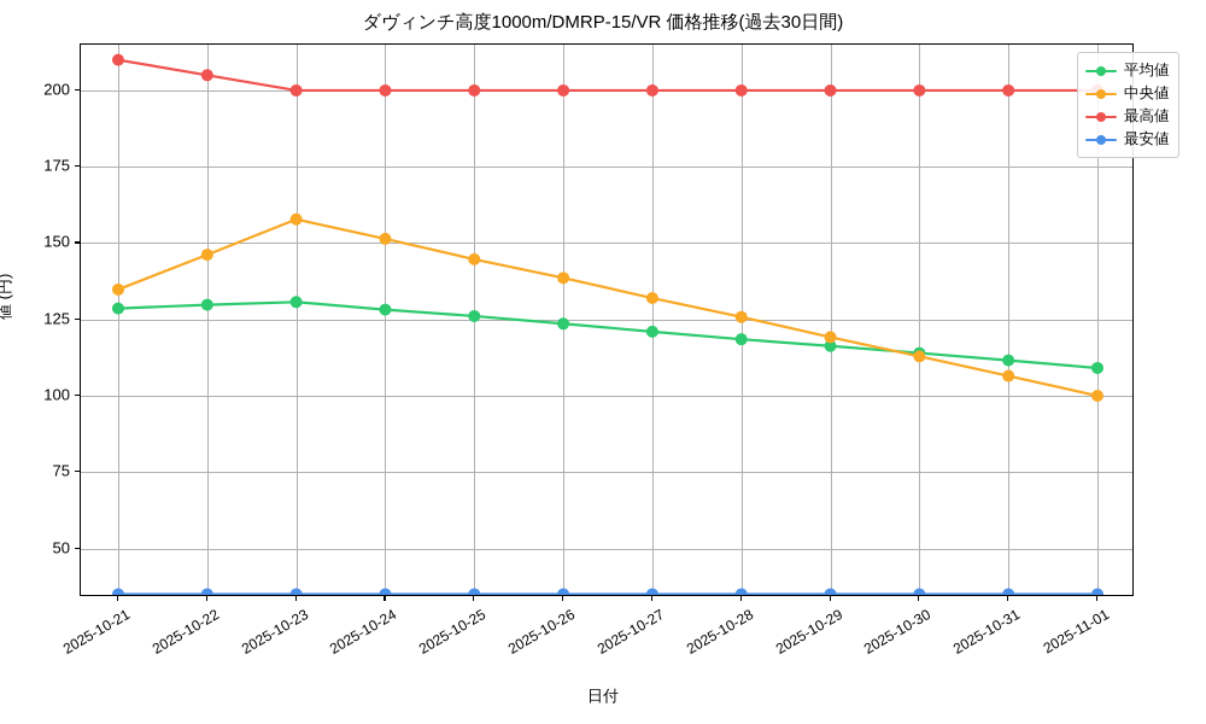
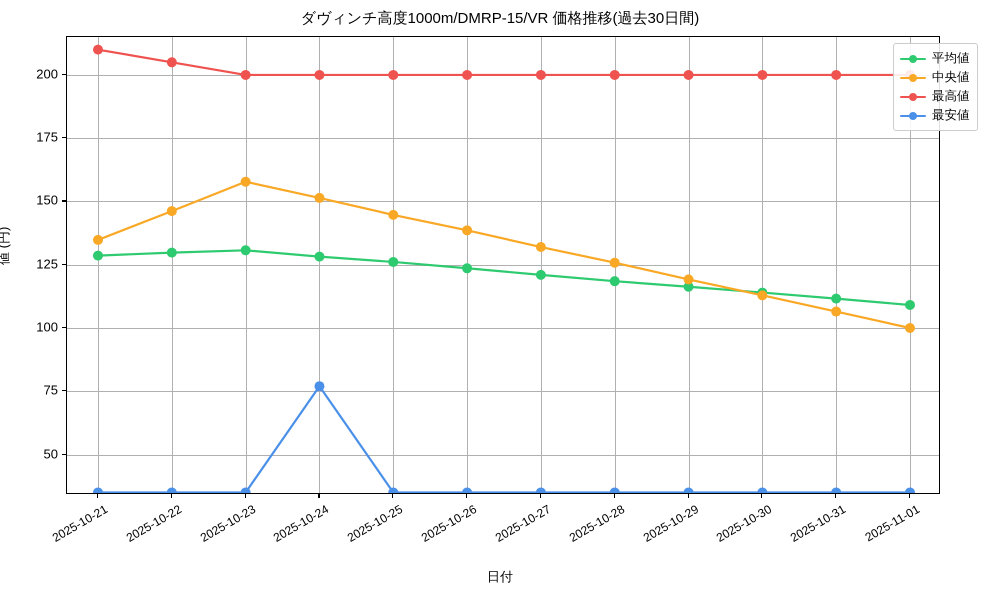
最安値/2025-10-24: 35 -> 77
